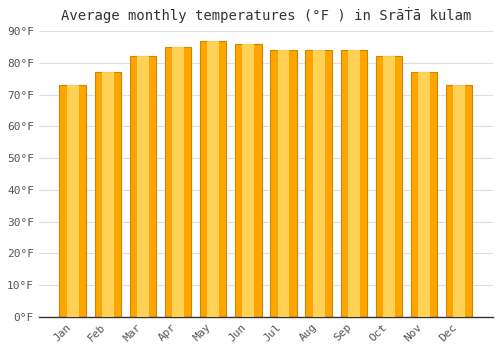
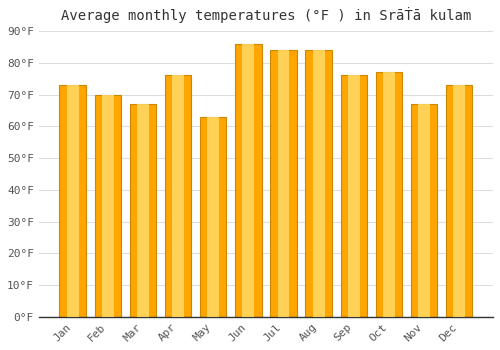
Feb: 77°F -> 70°F
Mar: 82°F -> 67°F
Apr: 85°F -> 76°F
May: 87°F -> 63°F
Sep: 84°F -> 76°F
Oct: 82°F -> 77°F
Nov: 77°F -> 67°F
